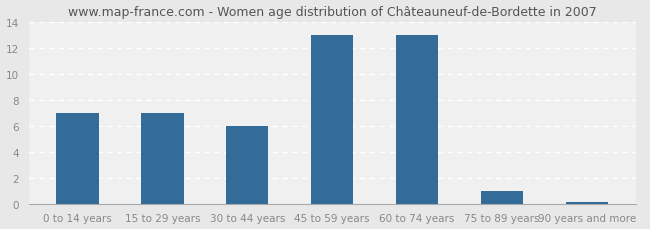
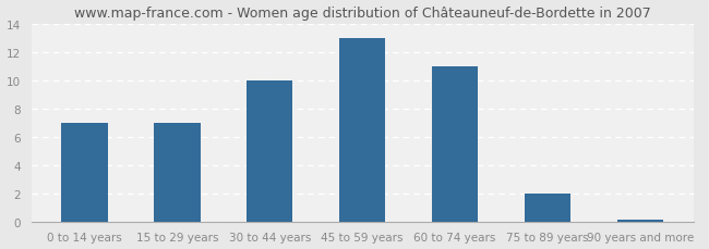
30 to 44 years: 6.0 -> 10.0
60 to 74 years: 13.0 -> 11.0
75 to 89 years: 1.0 -> 2.0
